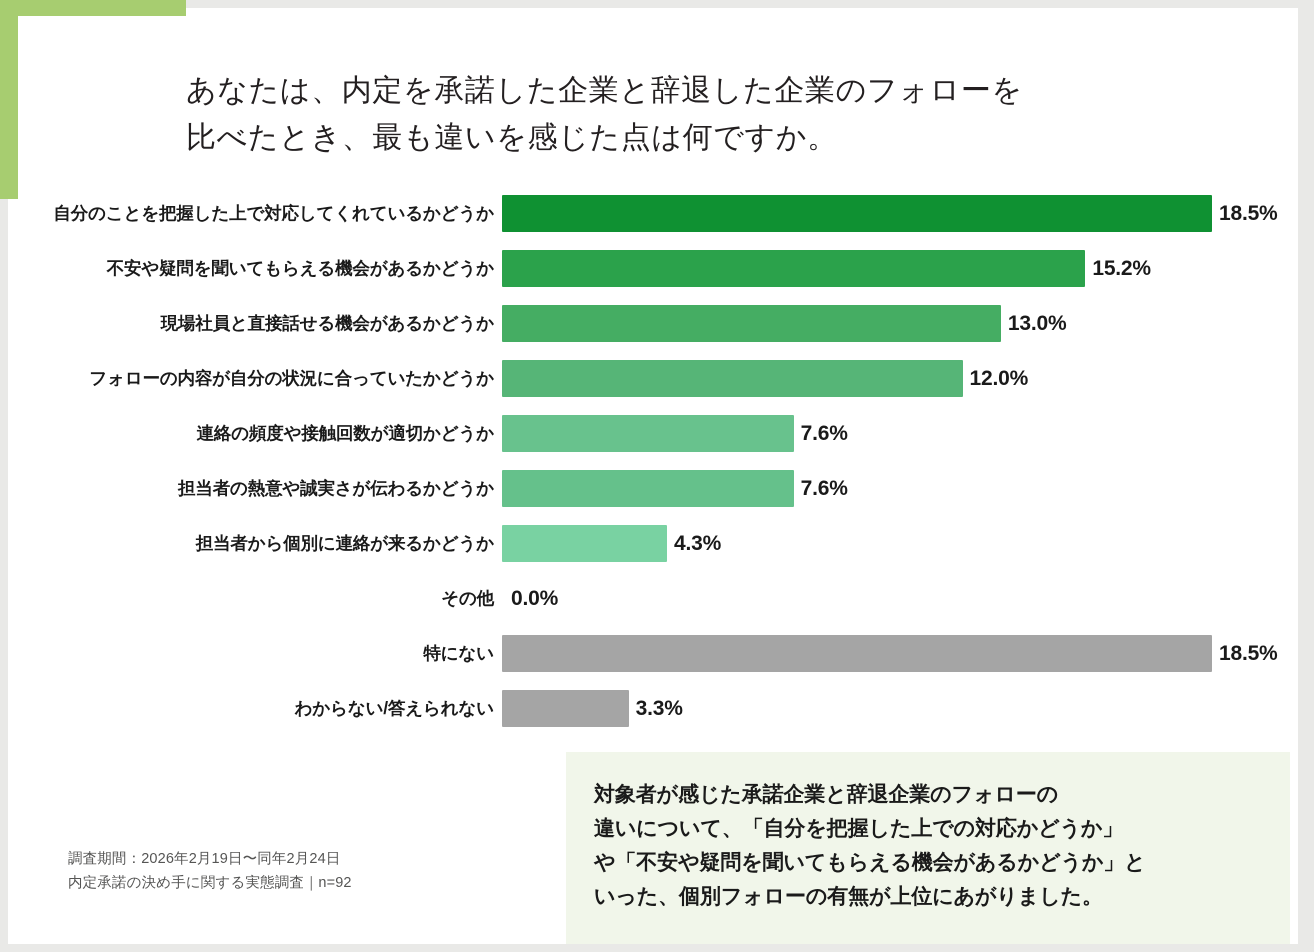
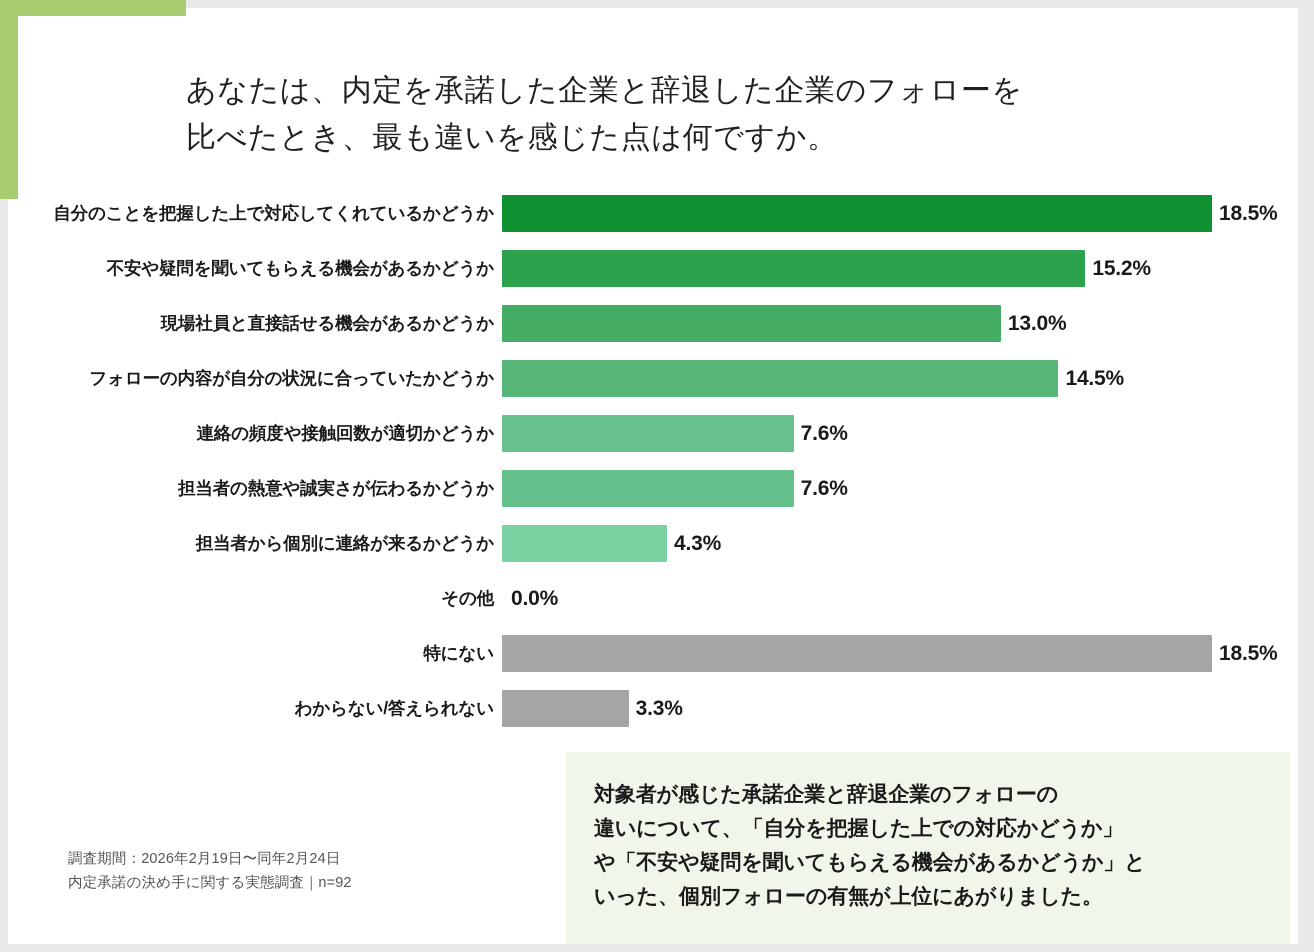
フォローの内容が自分の状況に合っていたかどうか: 12.0% -> 14.5%
